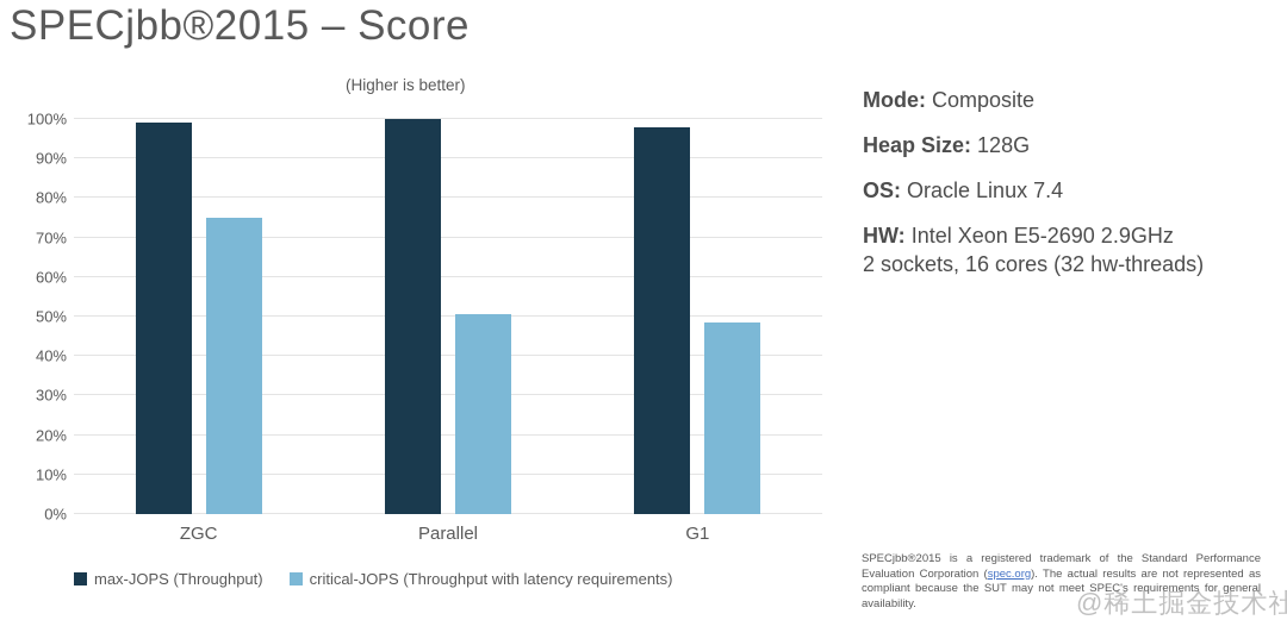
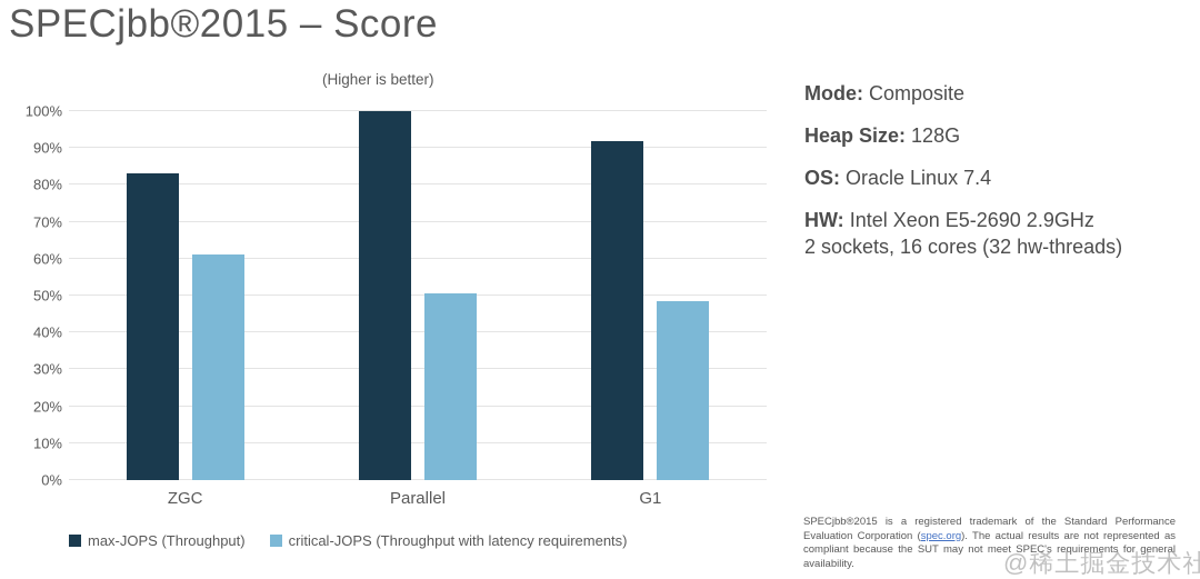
max-JOPS (Throughput)/ZGC: 99% -> 83%
critical-JOPS (Throughput with latency requirements)/ZGC: 75% -> 61%
max-JOPS (Throughput)/G1: 98% -> 92%
